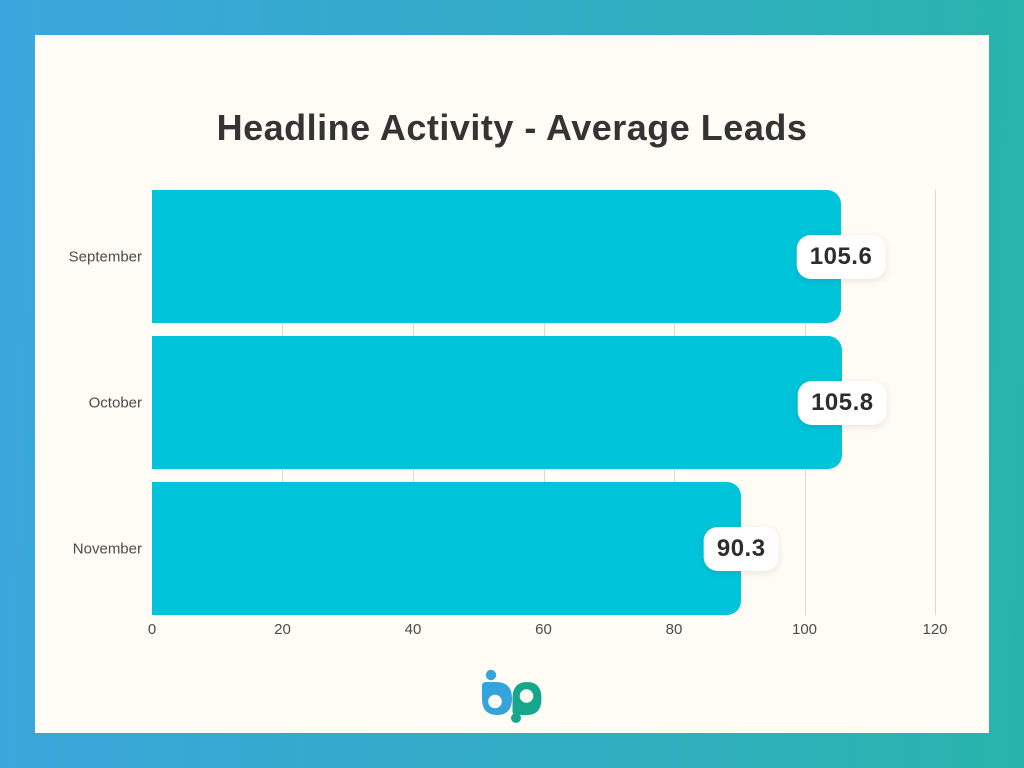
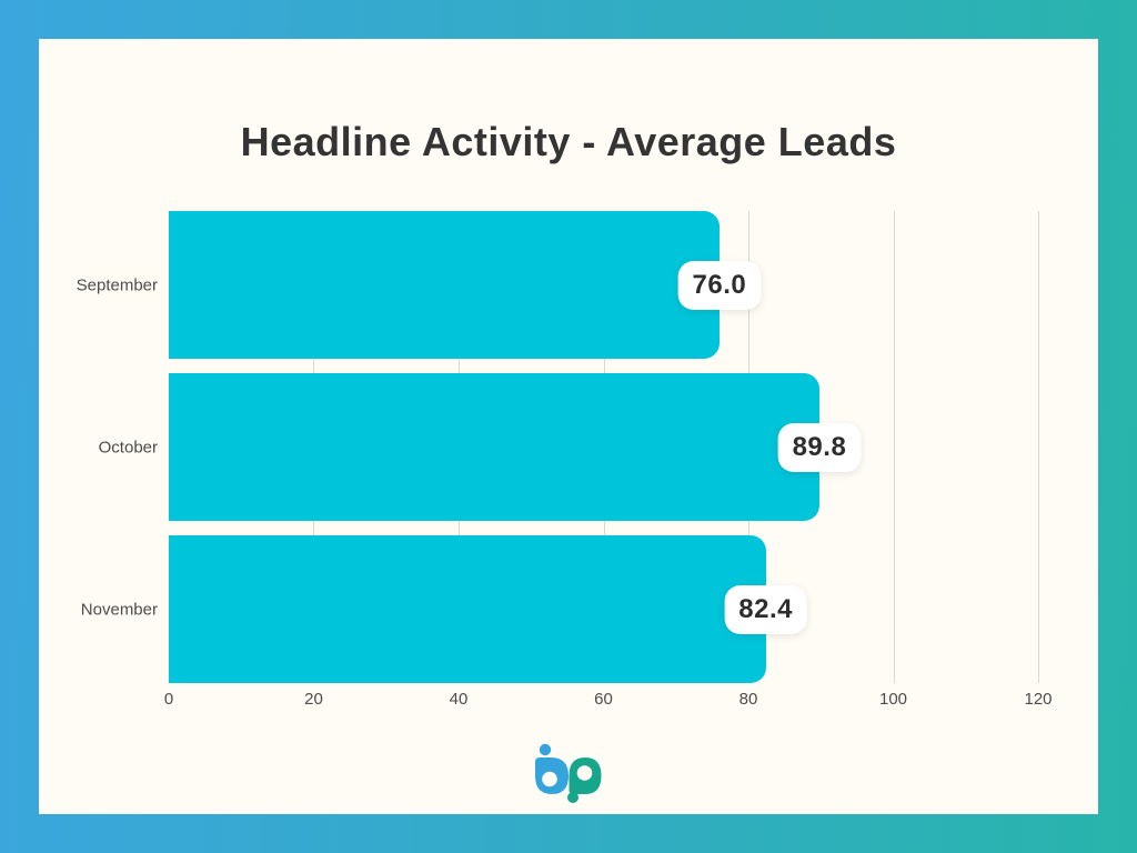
September: 105.6 -> 76.0
October: 105.8 -> 89.8
November: 90.3 -> 82.4
